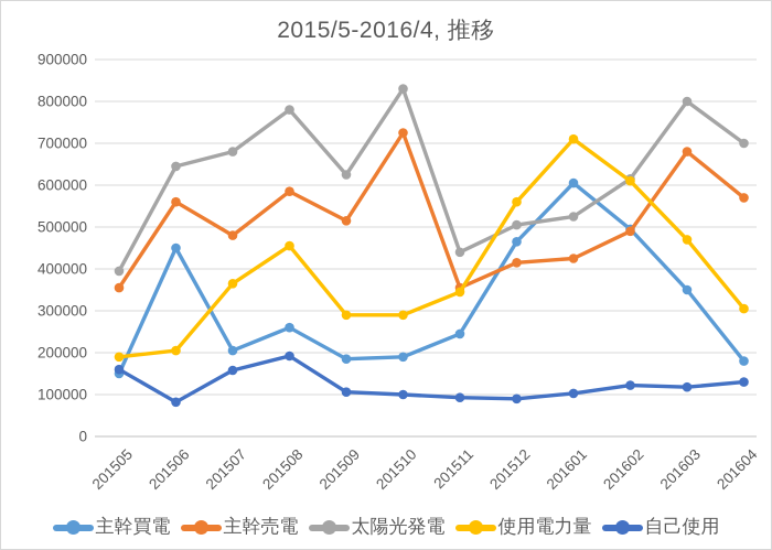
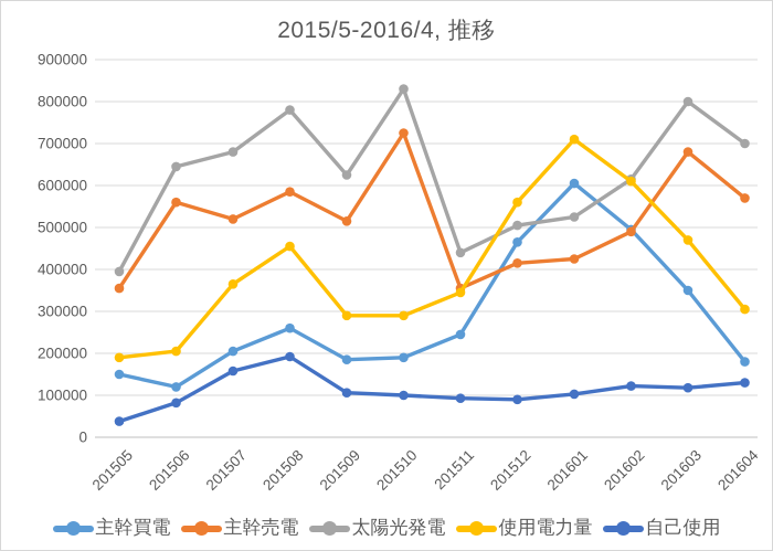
自己使用/201505: 160000 -> 40000
主幹買電/201506: 450000 -> 120000
主幹売電/201507: 480000 -> 520000
